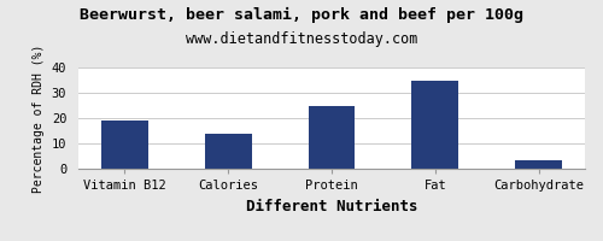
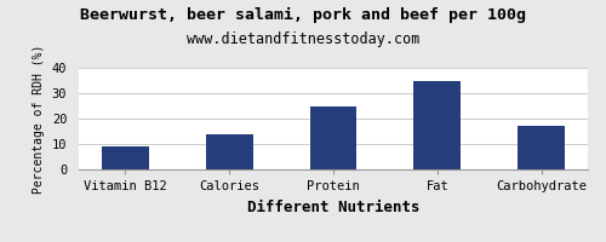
Vitamin B12: 19.0 -> 9.0
Carbohydrate: 3.5 -> 17.0
